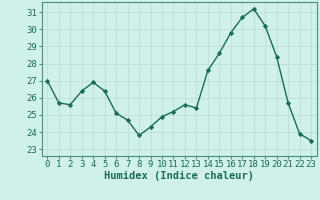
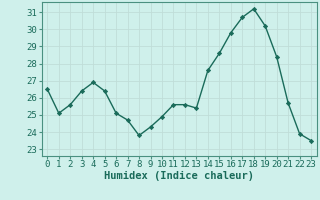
0: 27.0 -> 26.5
1: 25.7 -> 25.1
11: 25.2 -> 25.6
